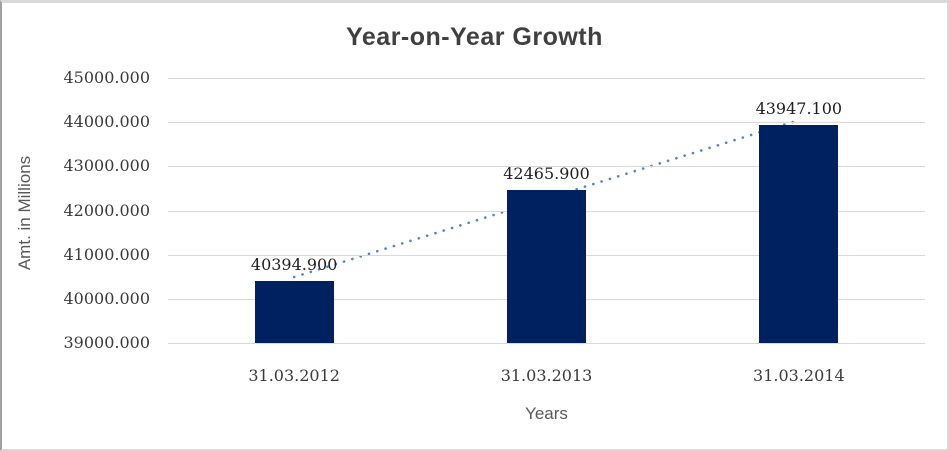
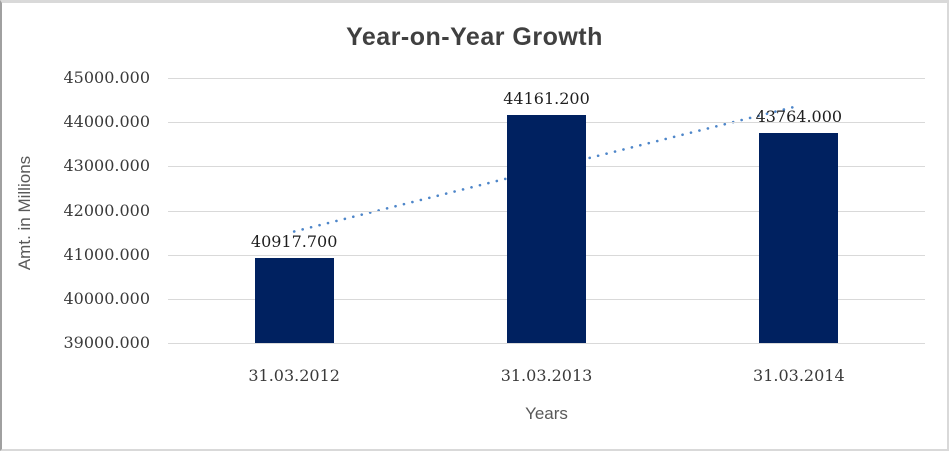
31.03.2012: 40394.900 -> 40917.700
31.03.2013: 42465.900 -> 44161.200
31.03.2014: 43947.100 -> 43764.000
